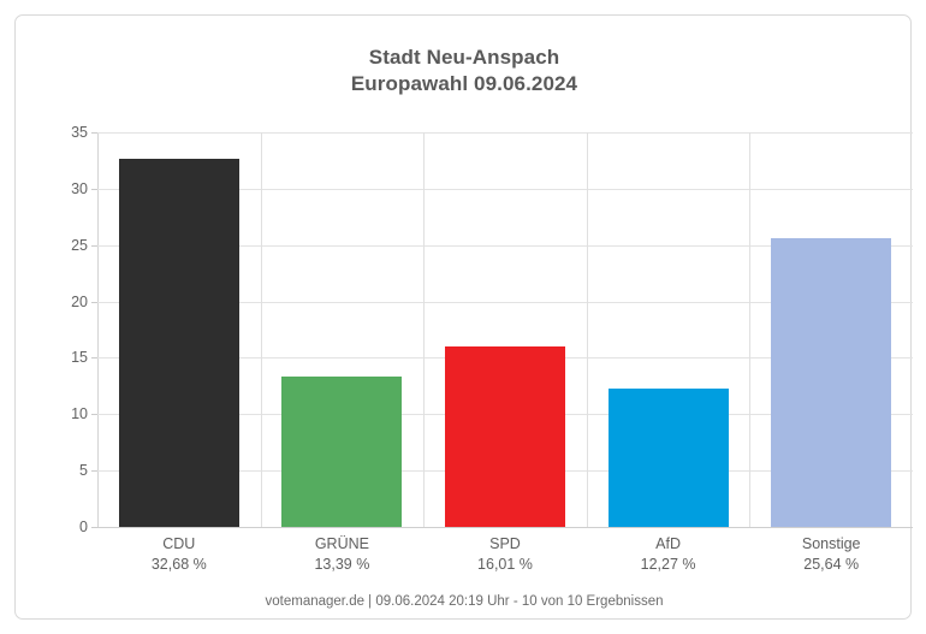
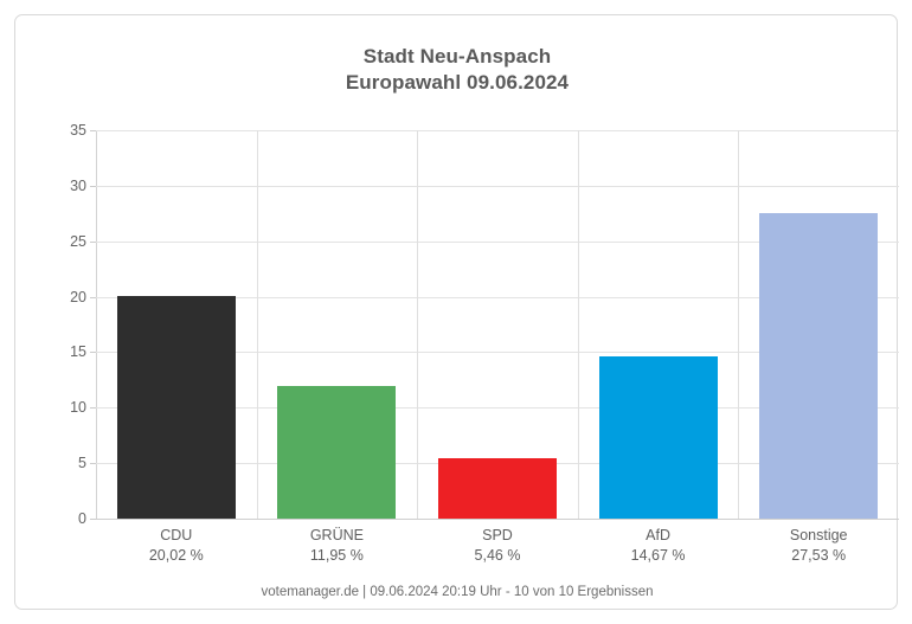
CDU: 32,68 -> 20,02
GRÜNE: 13,39 -> 11,95
SPD: 16,01 -> 5,46
AfD: 12,27 -> 14,67
Sonstige: 25,64 -> 27,53
